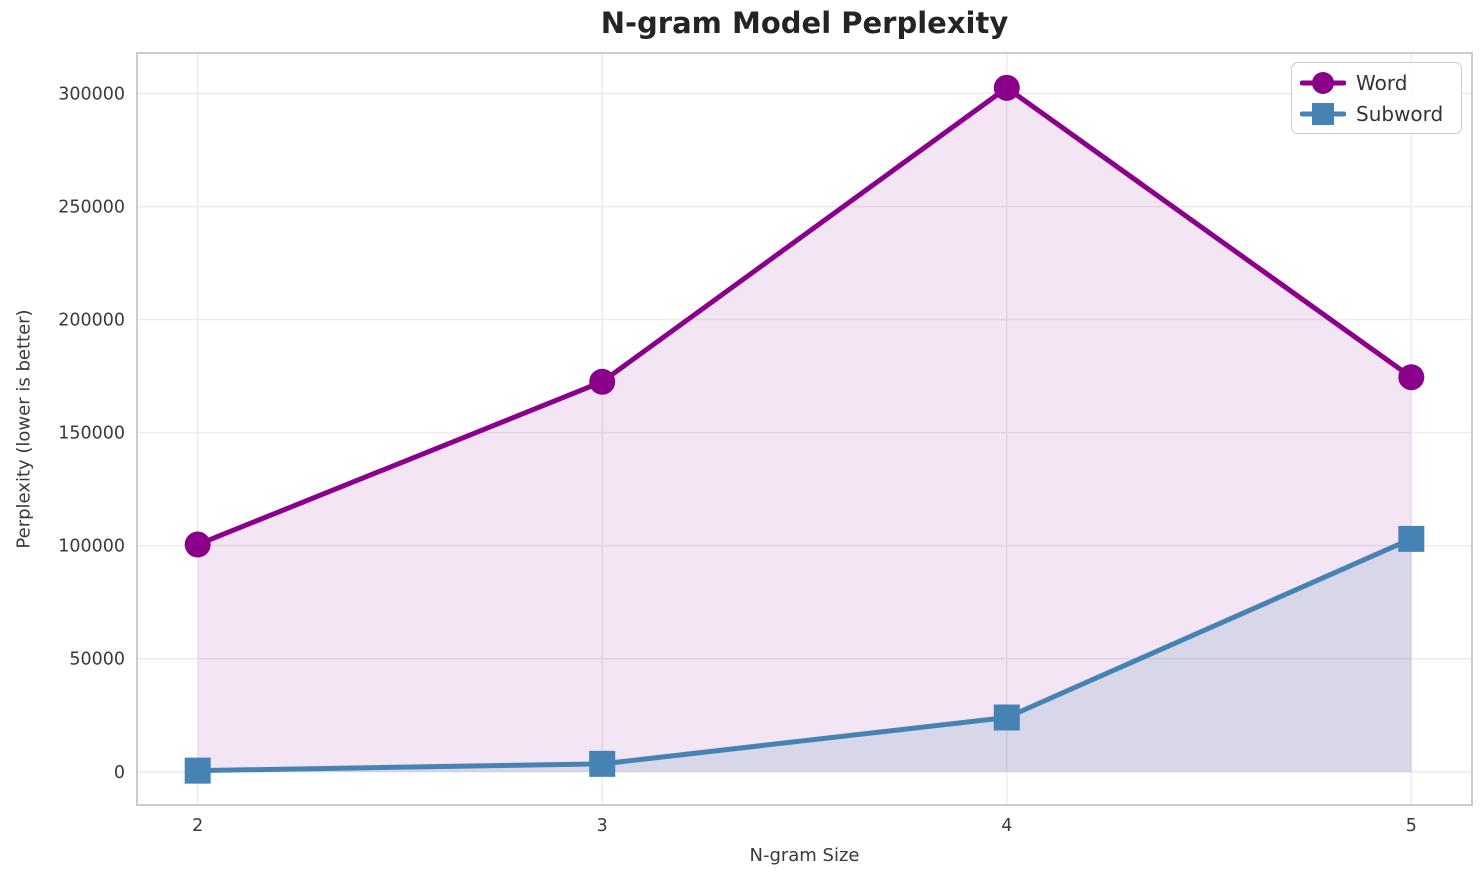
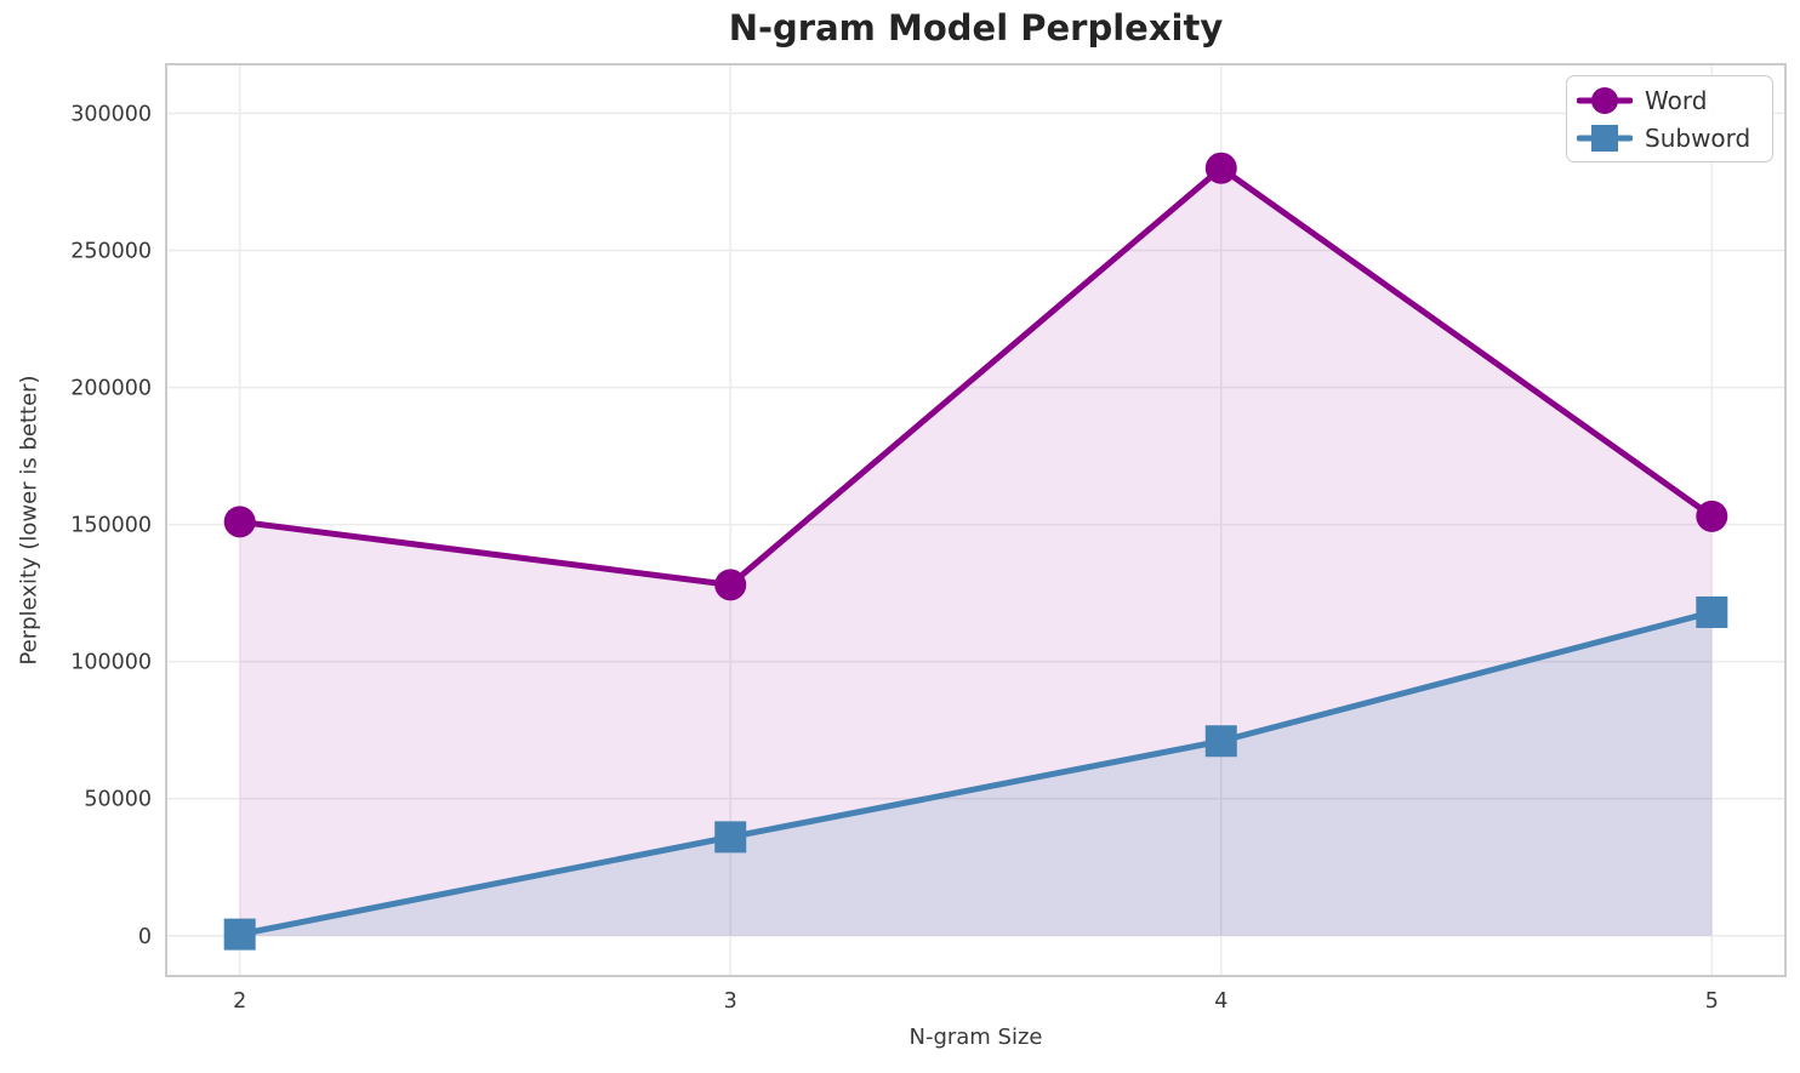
Word/2: 100000 -> 151000
Word/3: 172000 -> 128000
Subword/3: 4000 -> 36000
Word/4: 302000 -> 280000
Subword/4: 24000 -> 71000
Word/5: 174000 -> 153000
Subword/5: 103000 -> 118000
